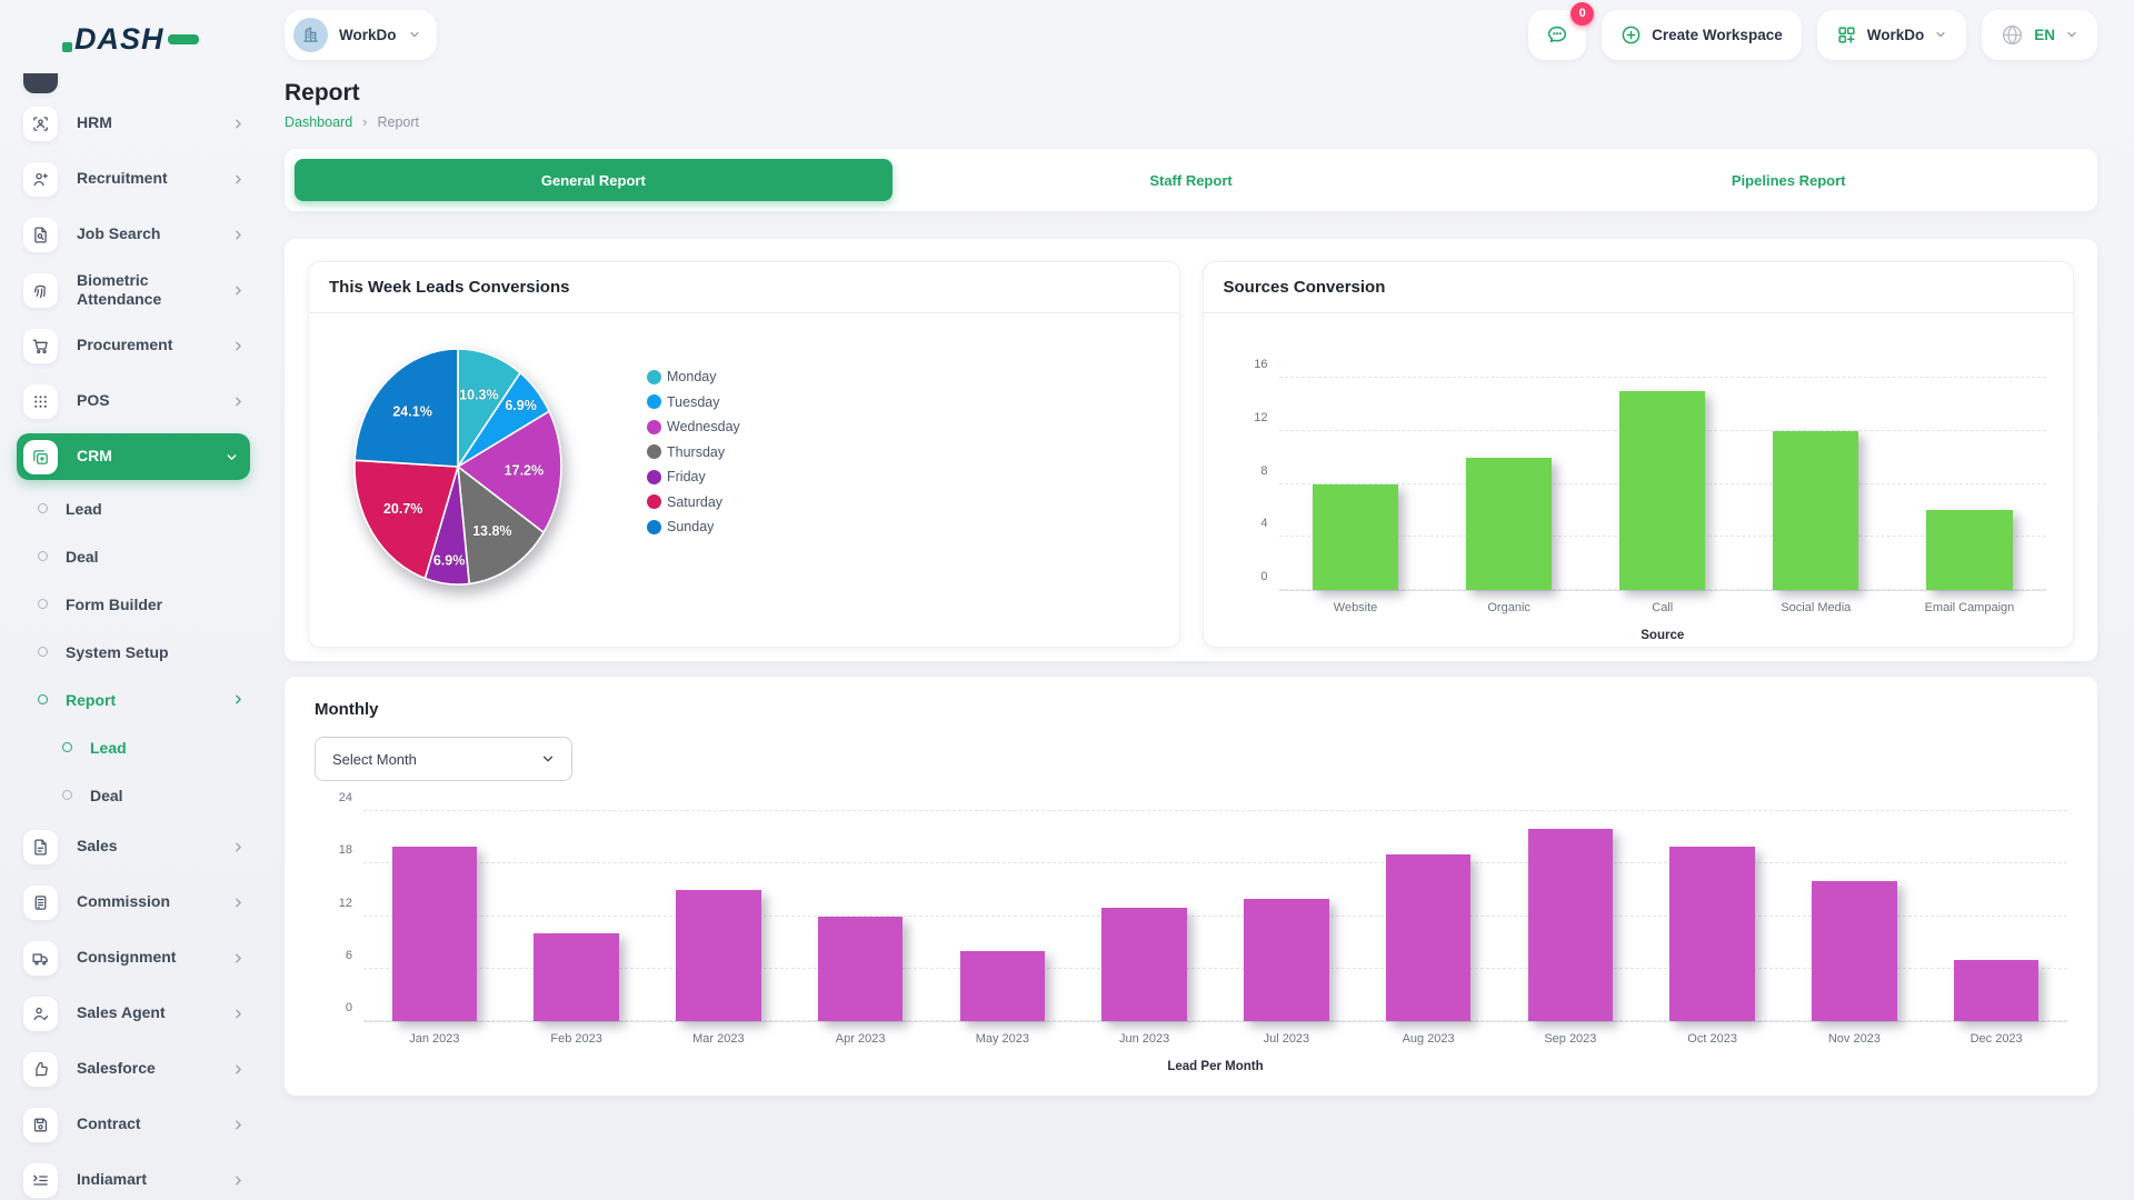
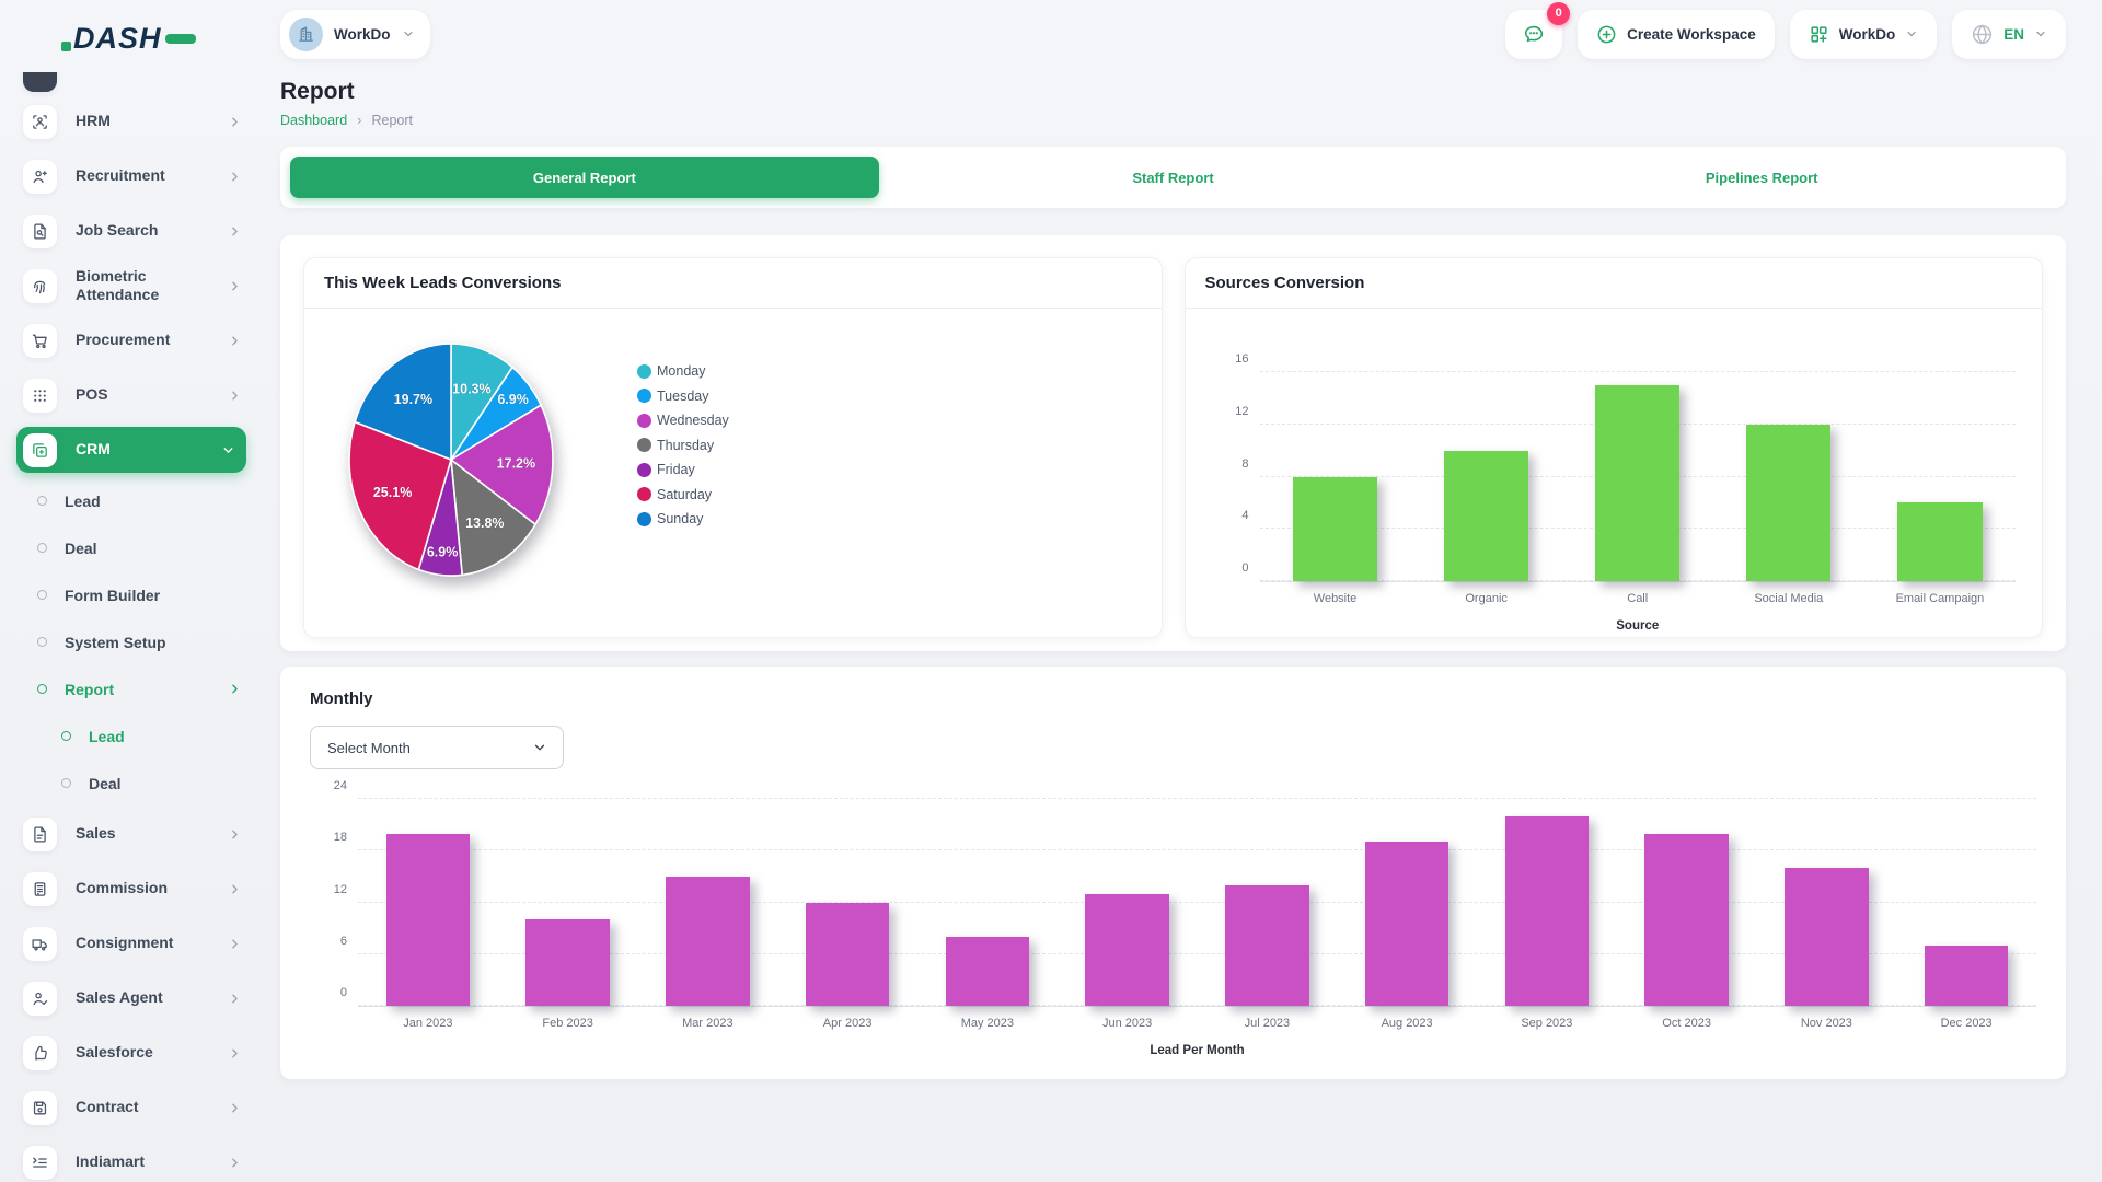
This Week Leads Conversions/Saturday: 20.7% -> 25.1%
This Week Leads Conversions/Sunday: 24.1% -> 19.7%
